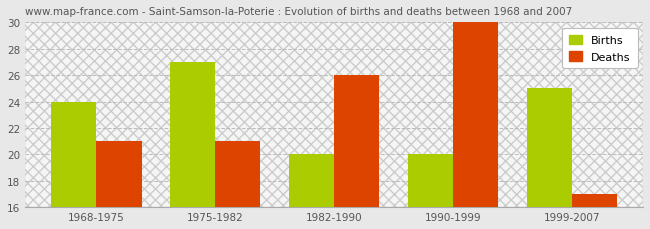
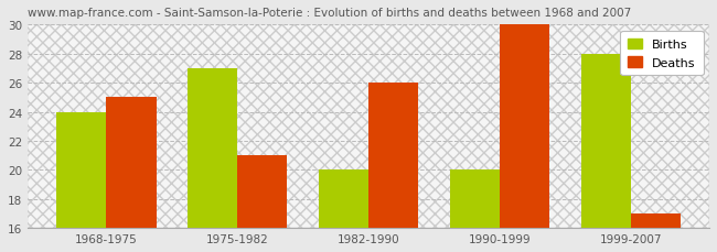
Deaths/1968-1975: 21 -> 25
Births/1999-2007: 25 -> 28
